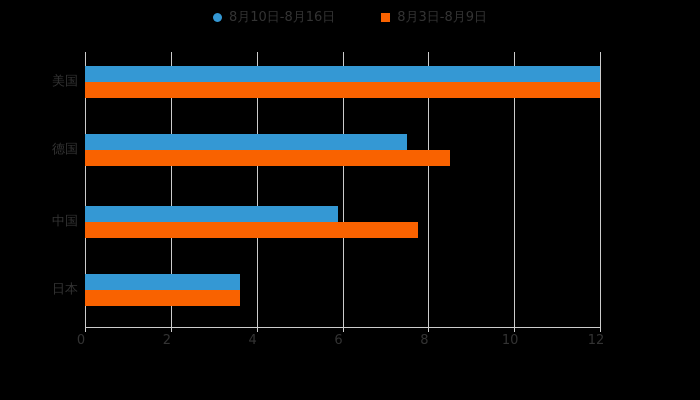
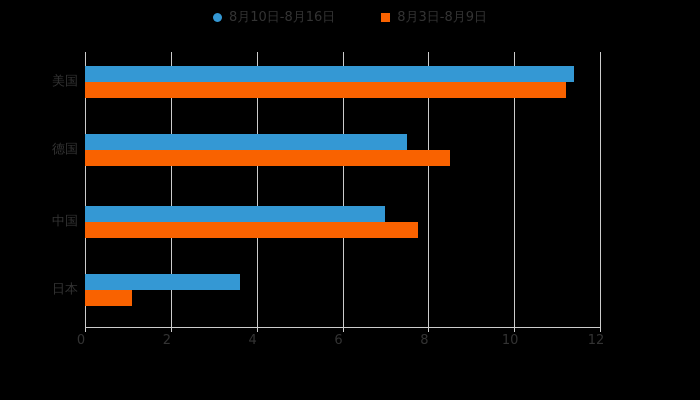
8月10日-8月16日/美国: 12.0 -> 11.4
8月3日-8月9日/美国: 12.0 -> 11.2
8月10日-8月16日/中国: 5.9 -> 7.0
8月3日-8月9日/日本: 3.6 -> 1.1
